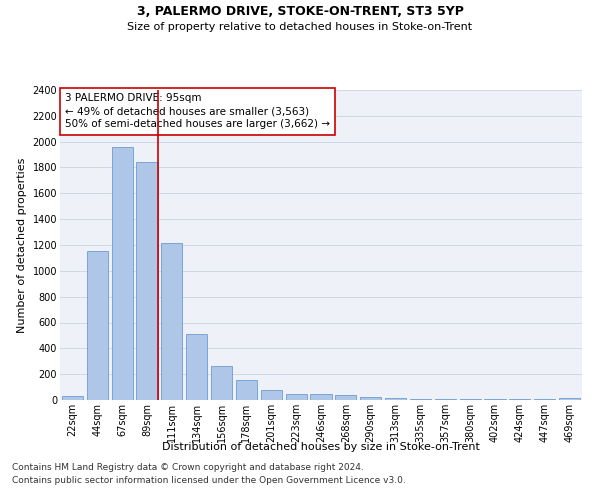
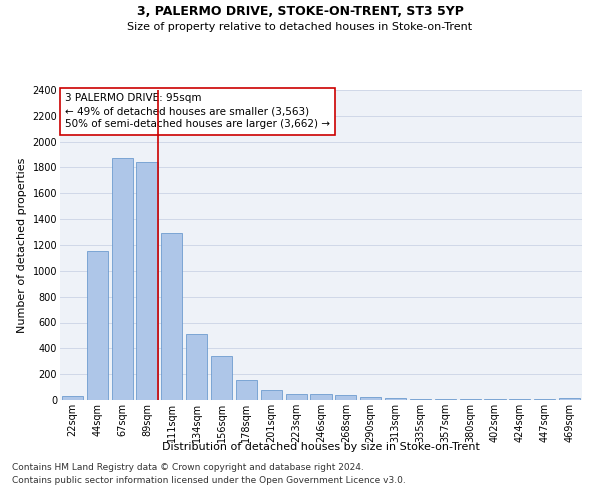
67sqm: 1960 -> 1870
111sqm: 1220 -> 1290
156sqm: 260 -> 340
